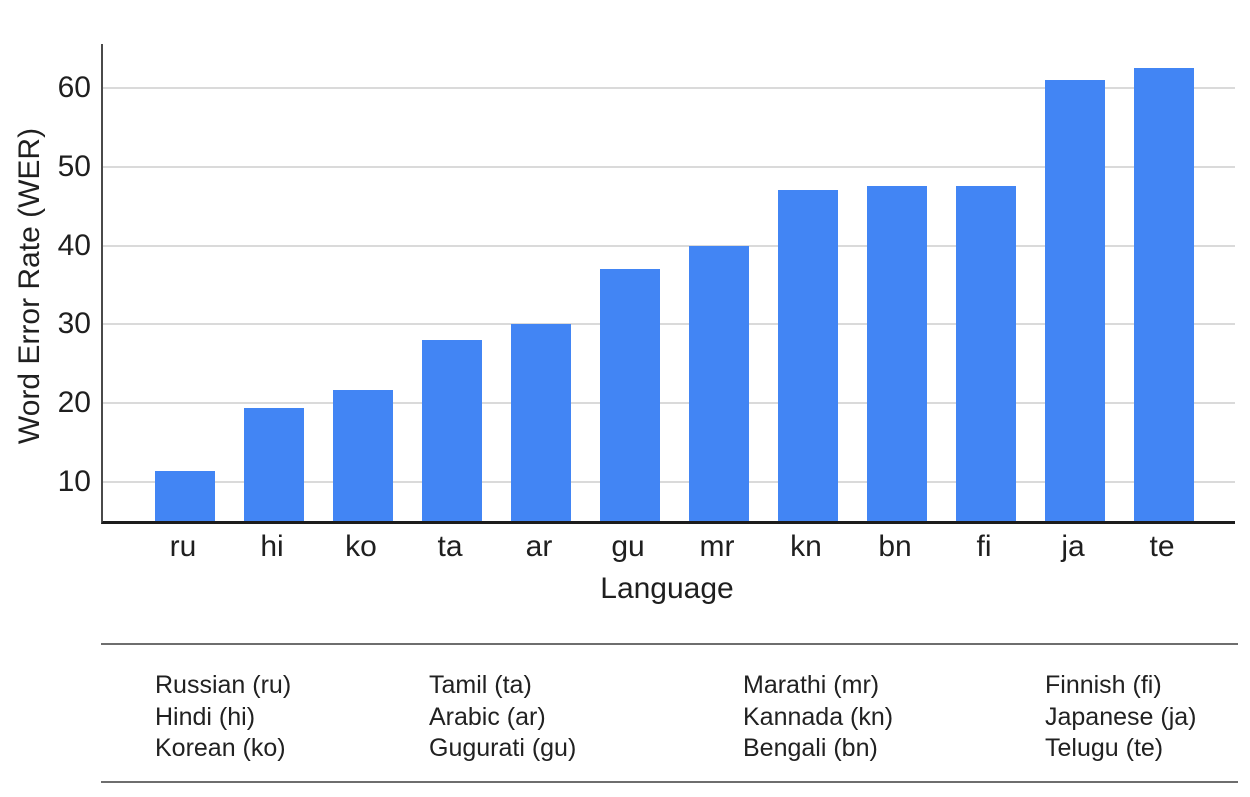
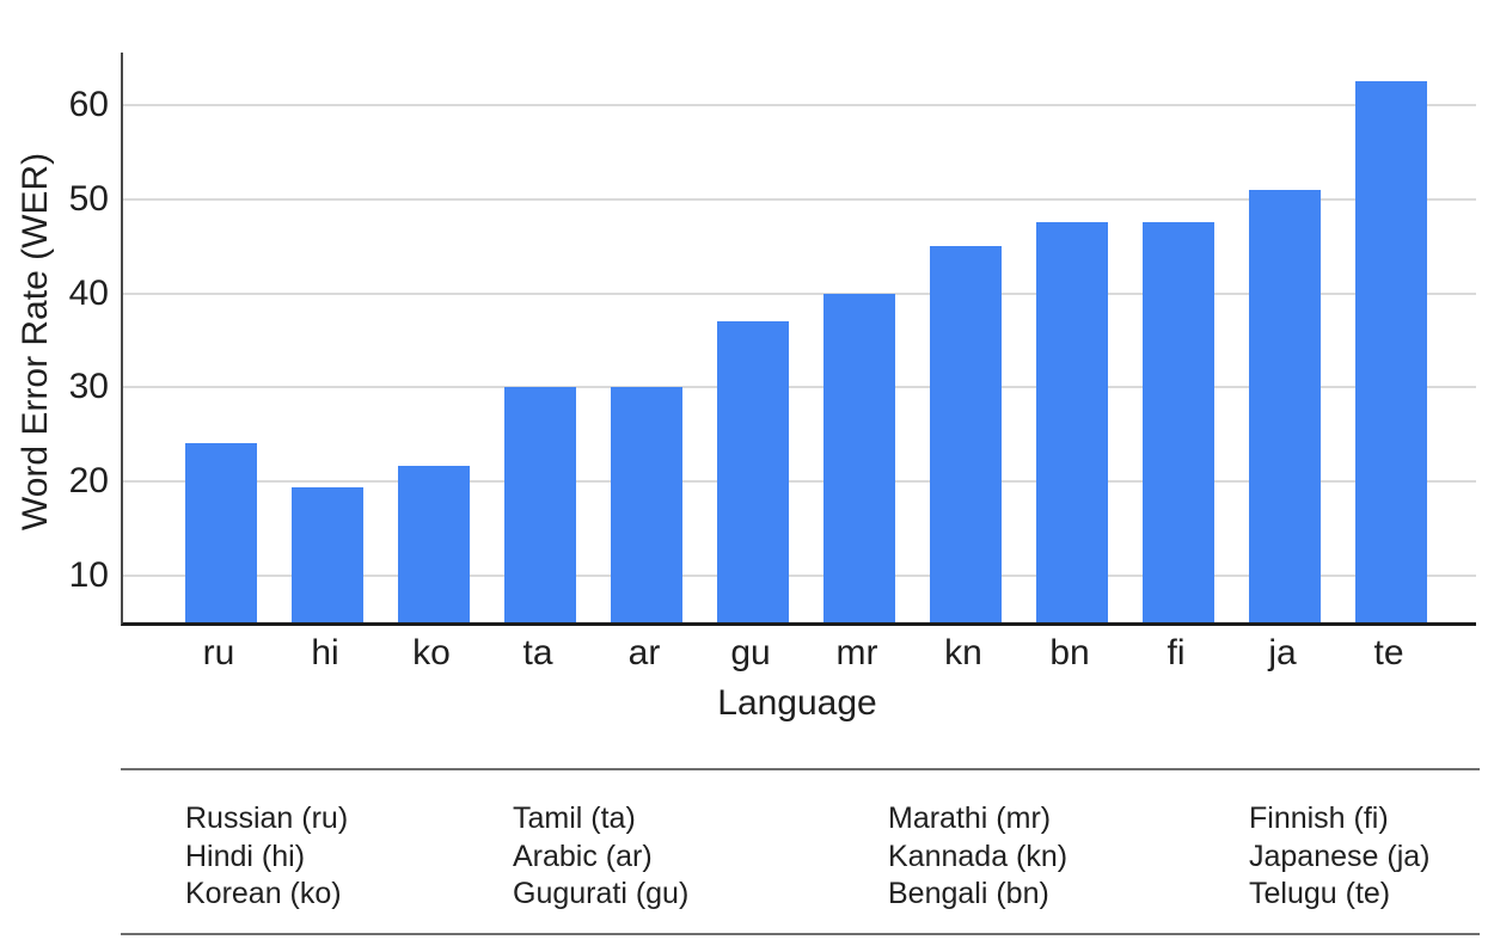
ru: 11 -> 24
ta: 28 -> 30
kn: 47 -> 45
ja: 61 -> 51
